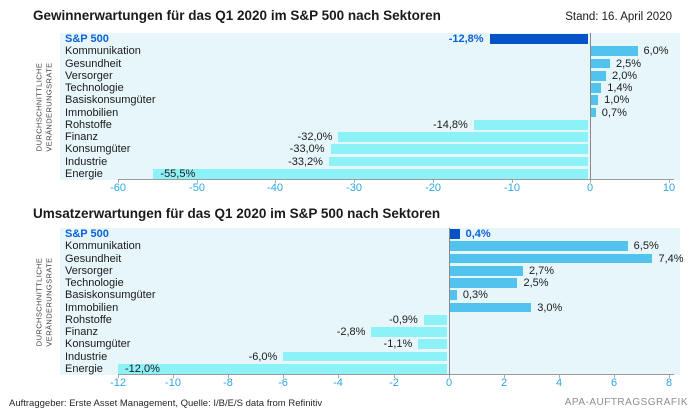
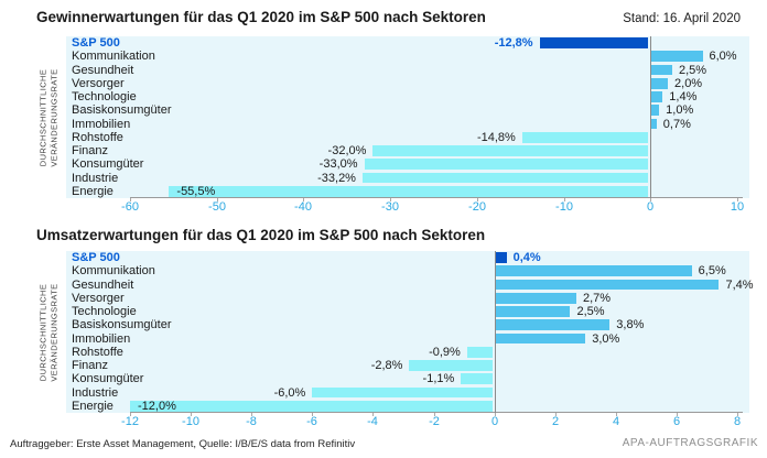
Umsatzerwartungen für das Q1 2020 im S&P 500 nach Sektoren/Basiskonsumgüter: 0,3% -> 3,8%
